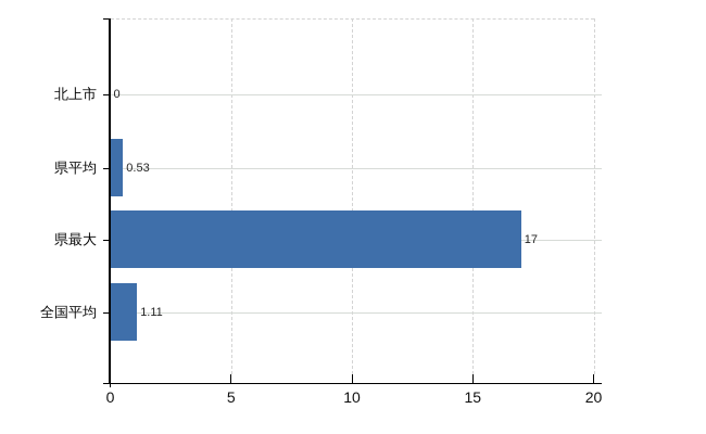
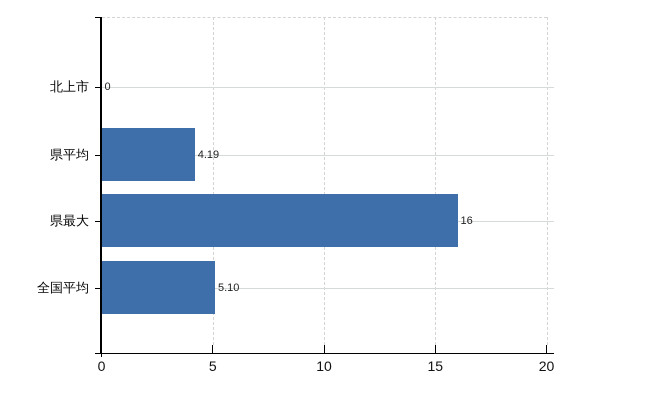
県平均: 0.53 -> 4.19
県最大: 17 -> 16
全国平均: 1.11 -> 5.10
